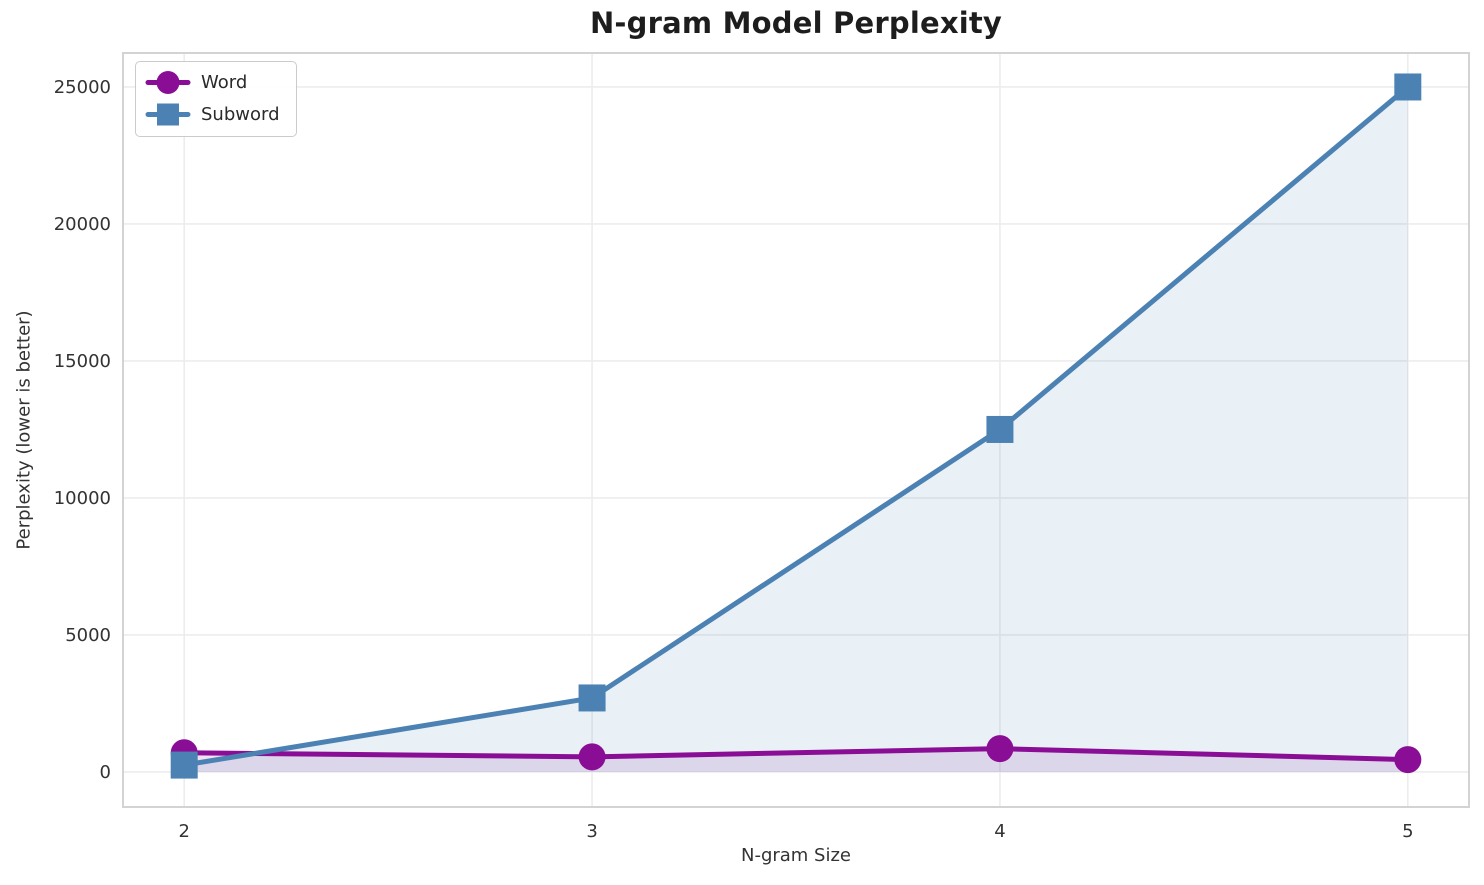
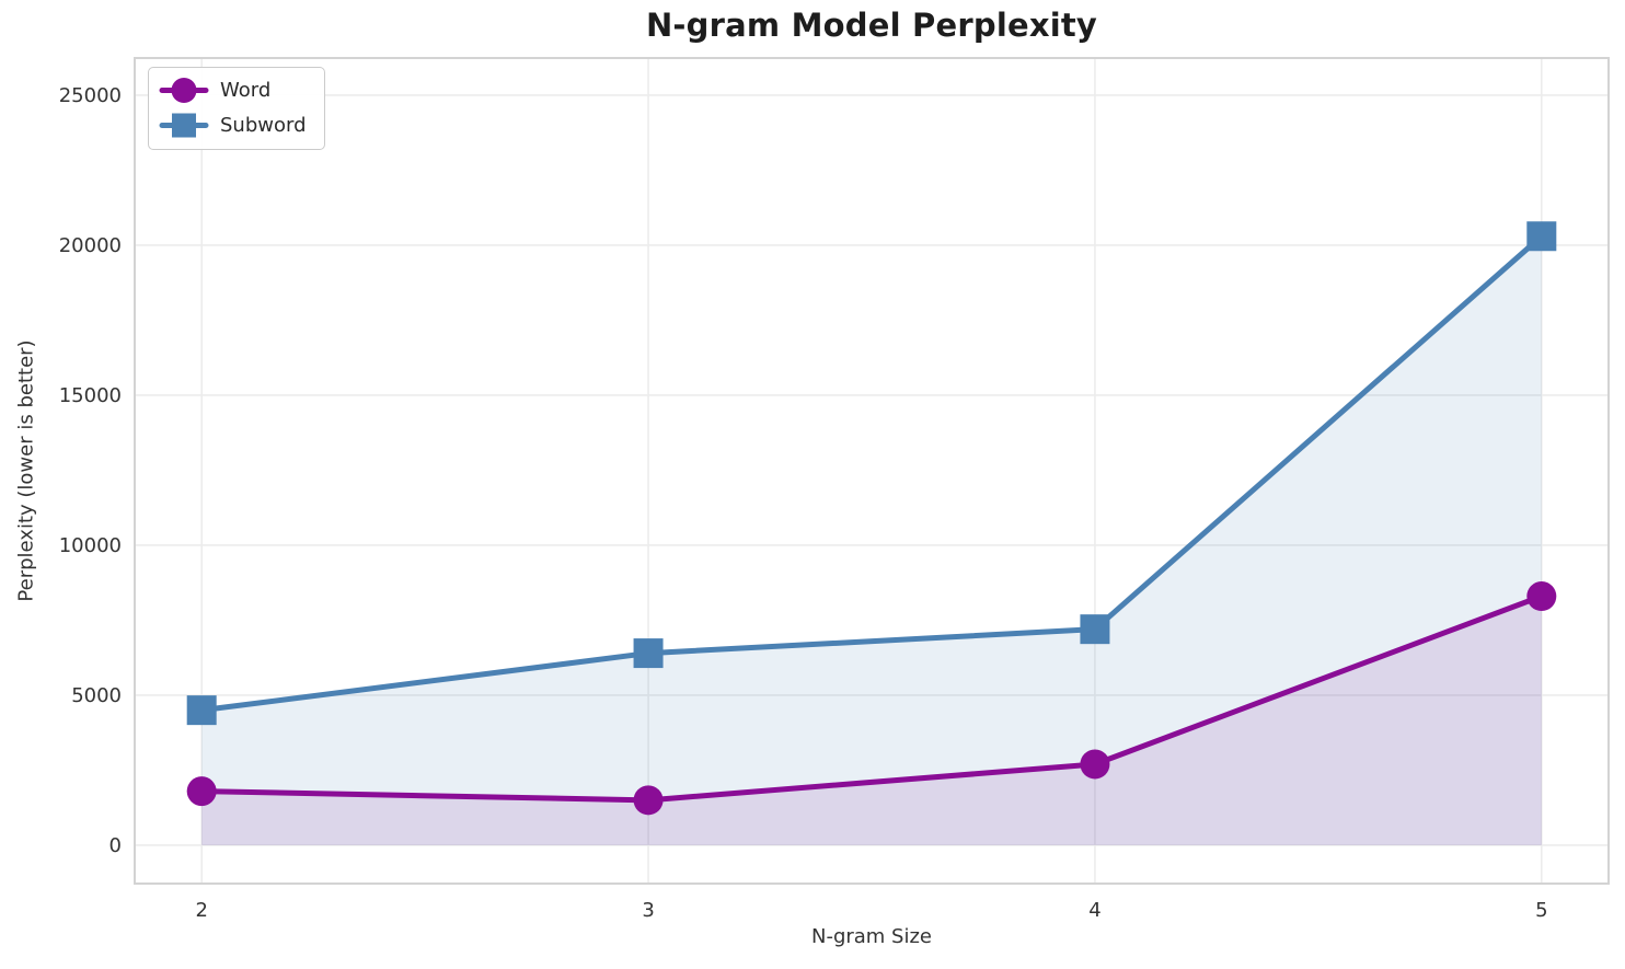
Word/2: 700 -> 1800
Subword/2: 200 -> 4500
Word/3: 600 -> 1500
Subword/3: 2700 -> 6400
Word/4: 800 -> 2700
Subword/4: 12500 -> 7200
Word/5: 400 -> 8300
Subword/5: 25000 -> 20300
